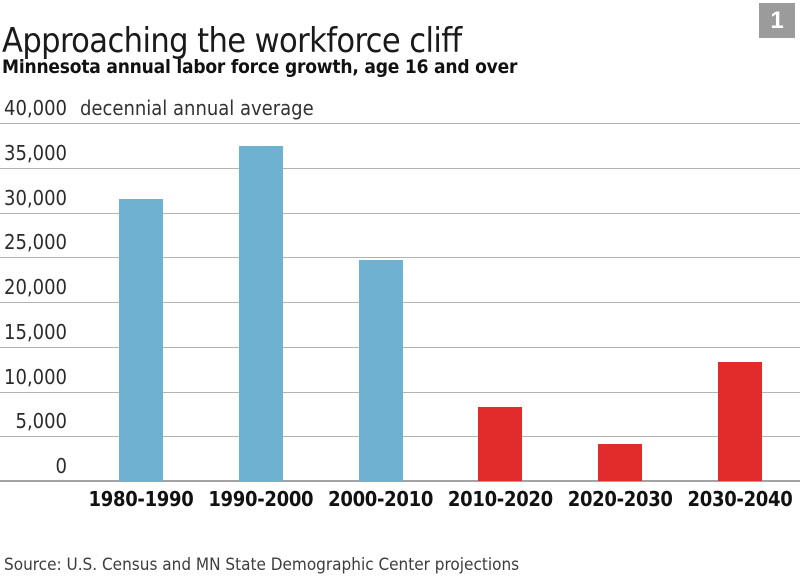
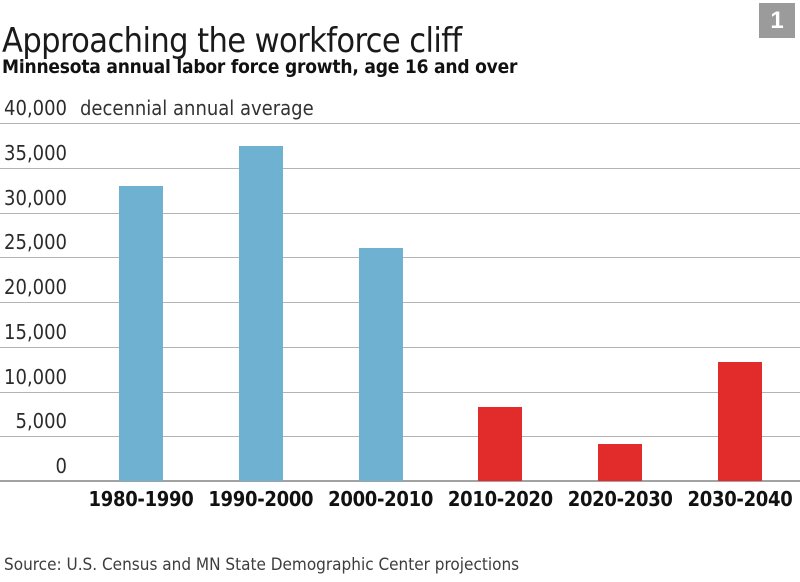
1980-1990: 32000 -> 33000
2000-2010: 25000 -> 26000
